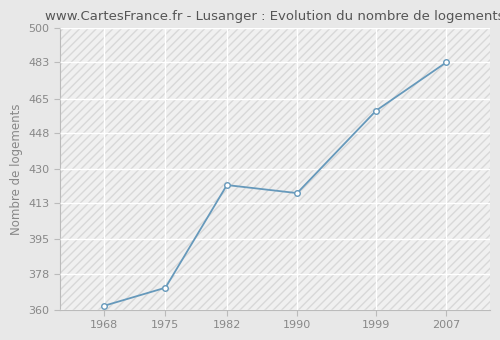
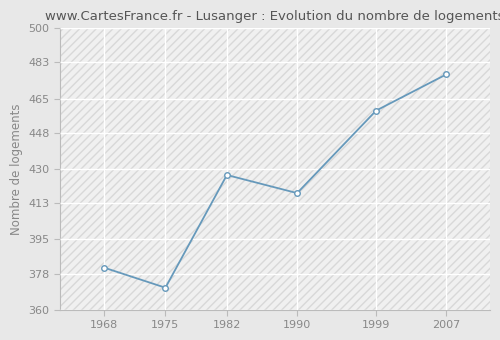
1968: 362 -> 381
1982: 422 -> 427
2007: 483 -> 477
